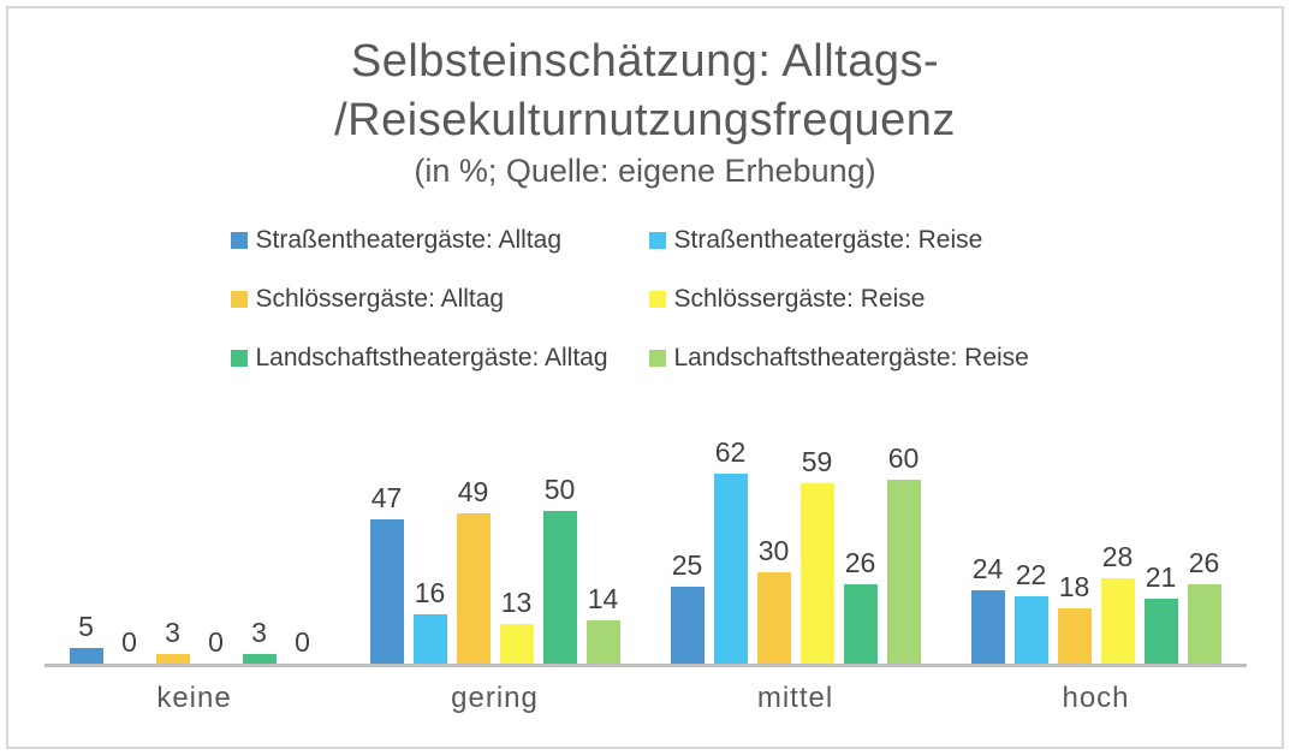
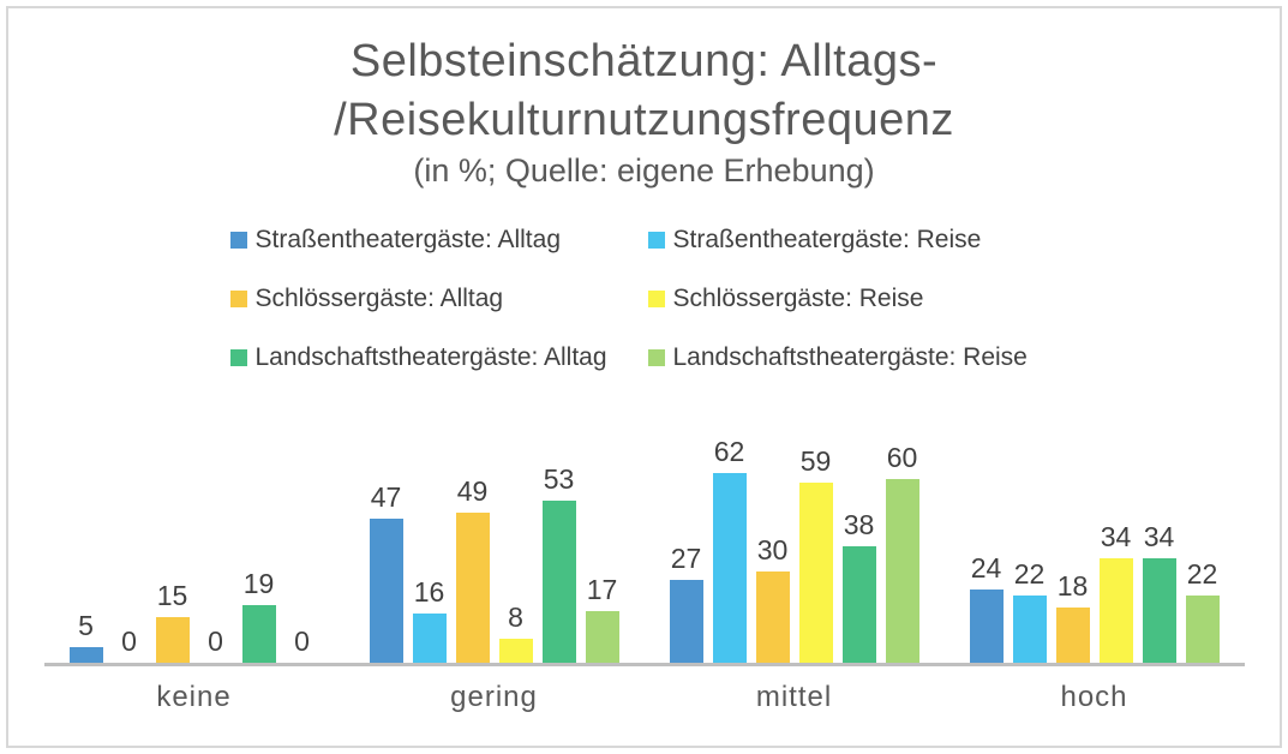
Schlössergäste: Alltag/keine: 3 -> 15
Landschaftstheatergäste: Alltag/keine: 3 -> 19
Schlössergäste: Reise/gering: 13 -> 8
Landschaftstheatergäste: Alltag/gering: 50 -> 53
Landschaftstheatergäste: Reise/gering: 14 -> 17
Straßentheatergäste: Alltag/mittel: 25 -> 27
Landschaftstheatergäste: Alltag/mittel: 26 -> 38
Schlössergäste: Reise/hoch: 28 -> 34
Landschaftstheatergäste: Alltag/hoch: 21 -> 34
Landschaftstheatergäste: Reise/hoch: 26 -> 22
